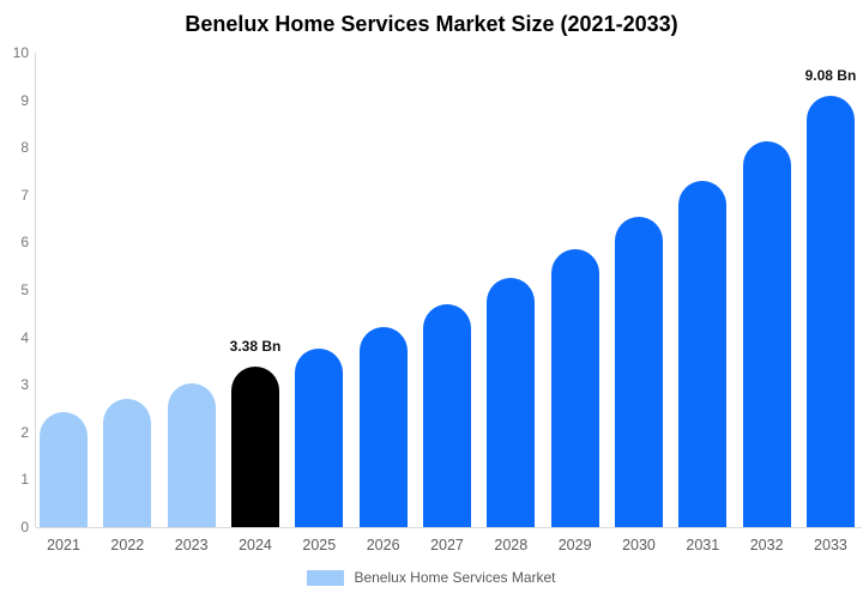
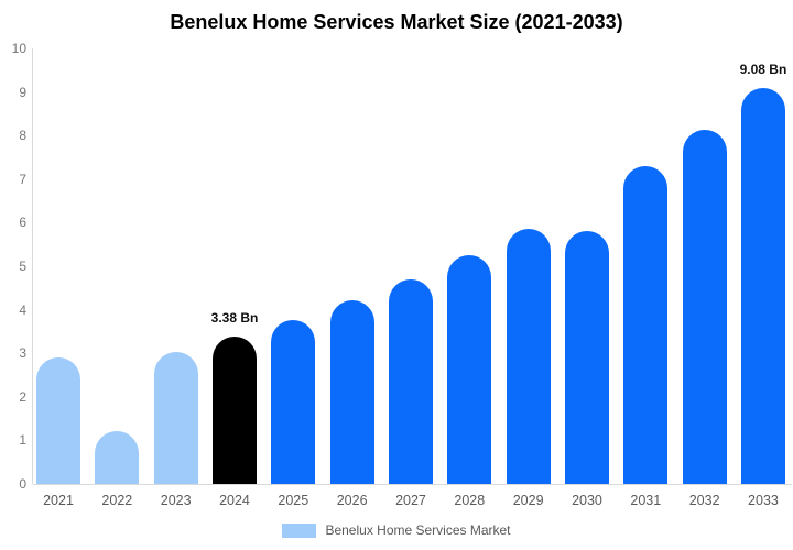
2021: 2.4 -> 2.9
2022: 2.7 -> 1.2
2030: 6.5 -> 5.8
